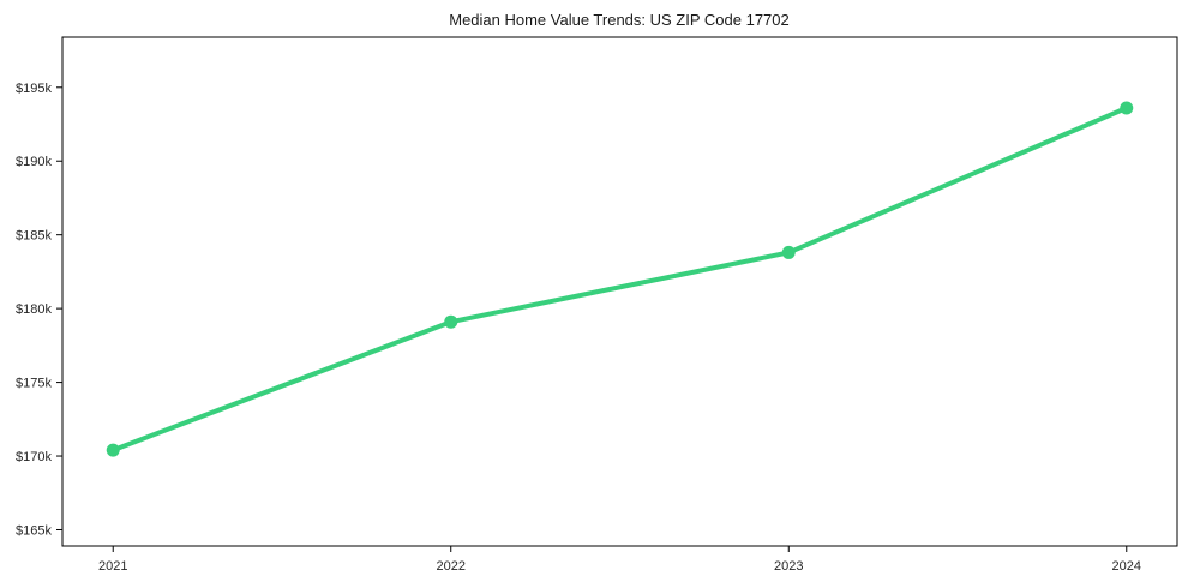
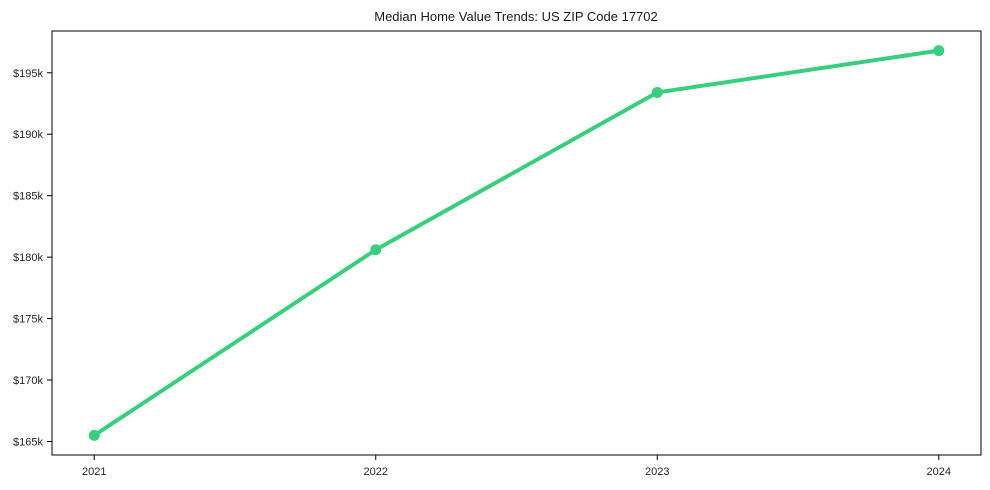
2021: $170.4k -> $165.5k
2022: $179.1k -> $180.6k
2023: $183.8k -> $193.4k
2024: $193.6k -> $196.8k
